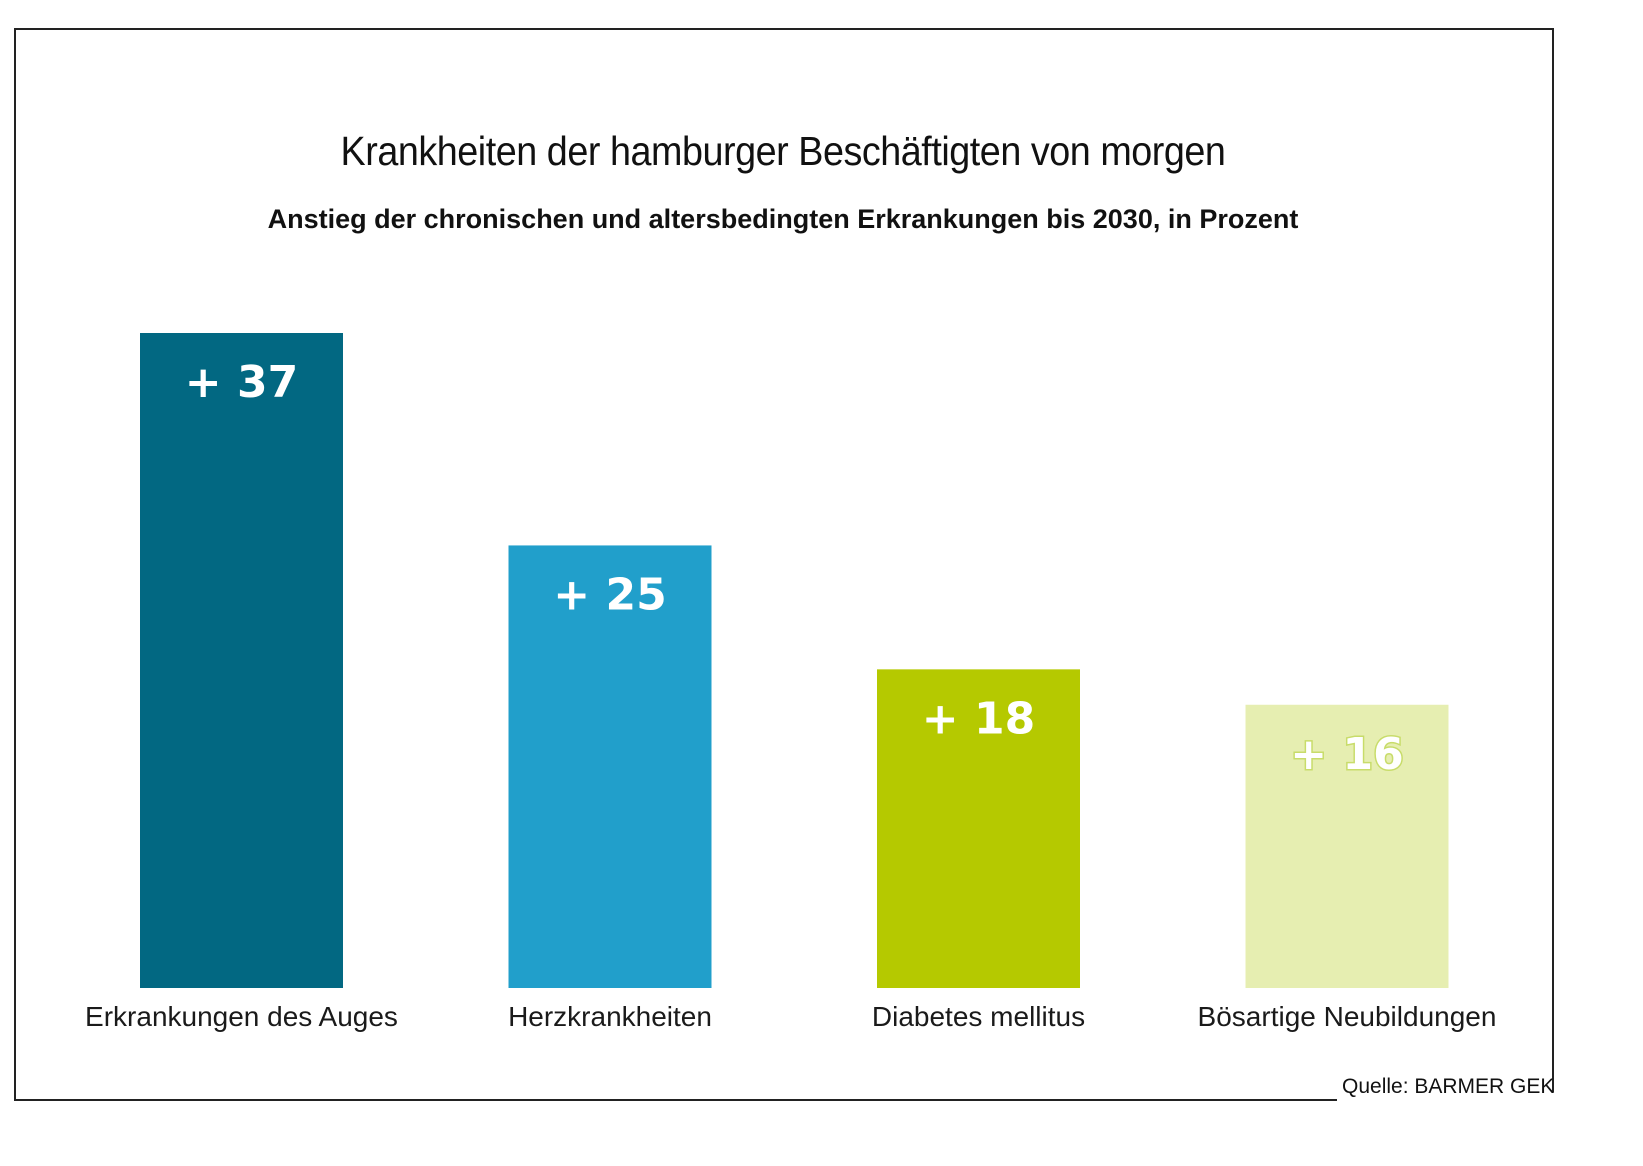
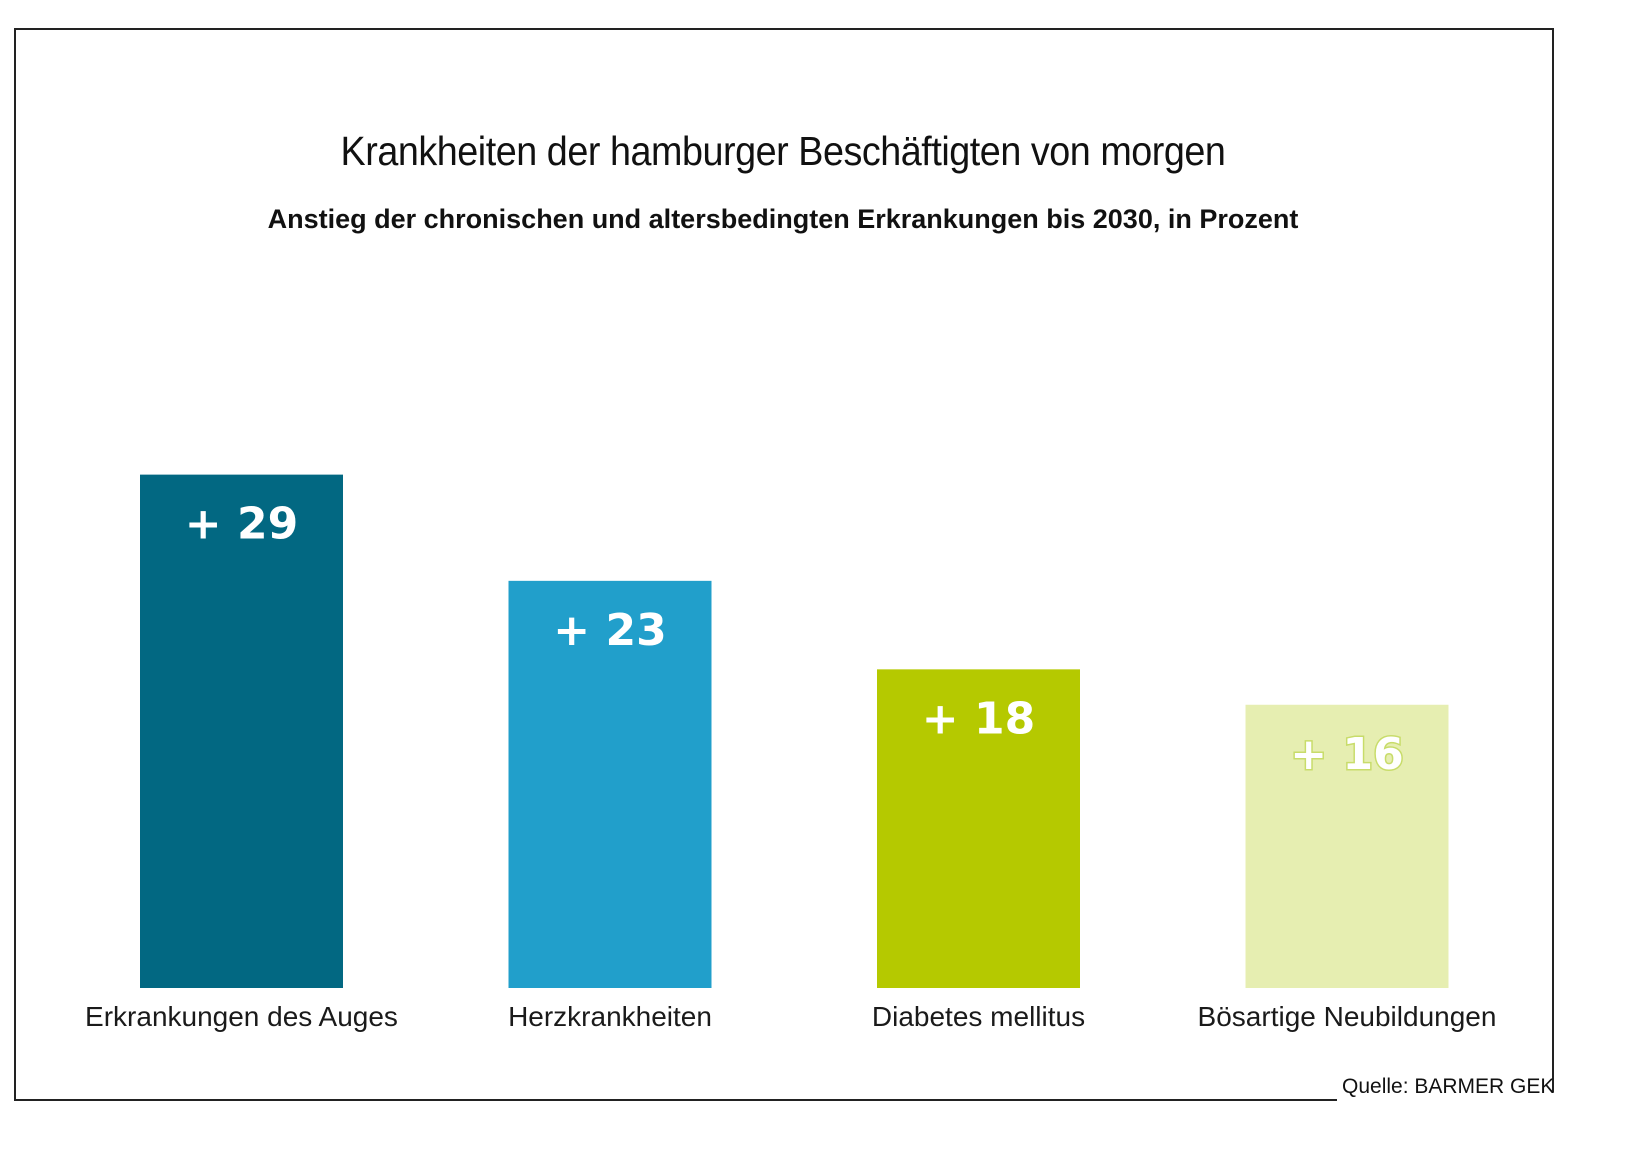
Erkrankungen des Auges: 37 -> 29
Herzkrankheiten: 25 -> 23
